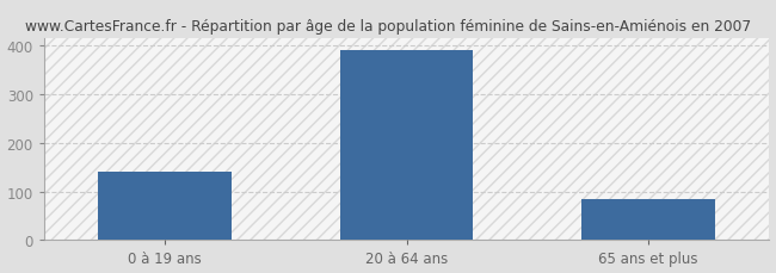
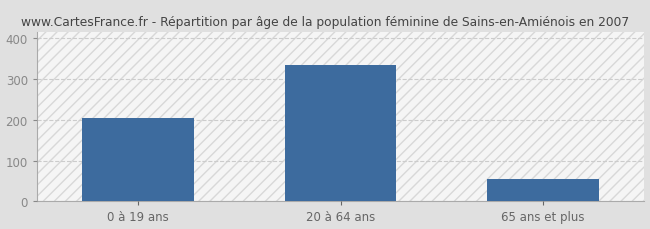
0 à 19 ans: 140 -> 205
20 à 64 ans: 390 -> 335
65 ans et plus: 85 -> 55
